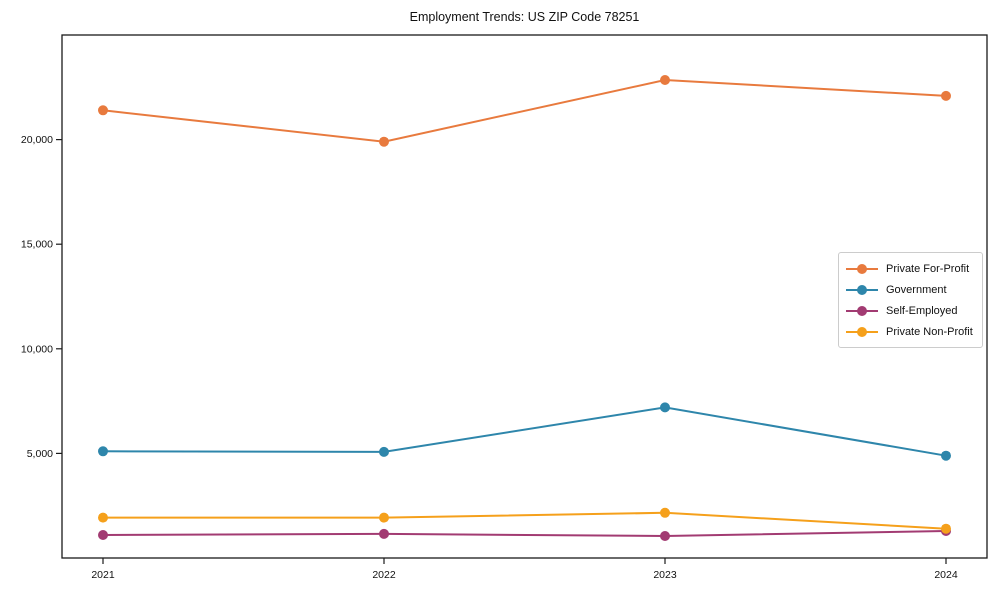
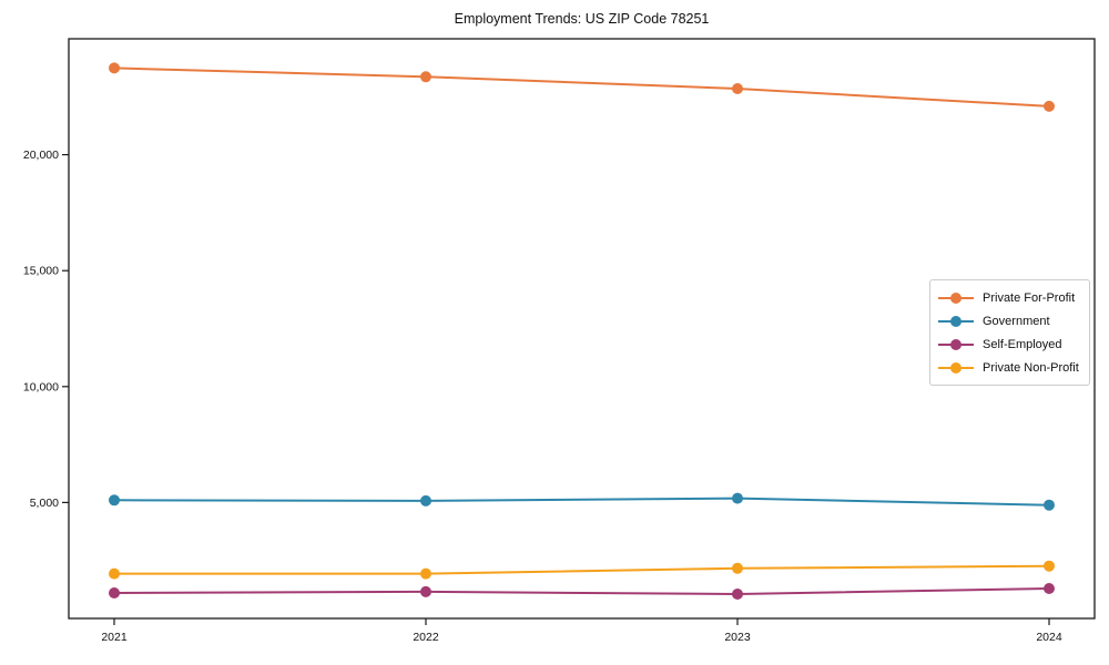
Private For-Profit/2021: 21400 -> 23700
Private For-Profit/2022: 19900 -> 23400
Government/2023: 7200 -> 5200
Private Non-Profit/2024: 1400 -> 2300
